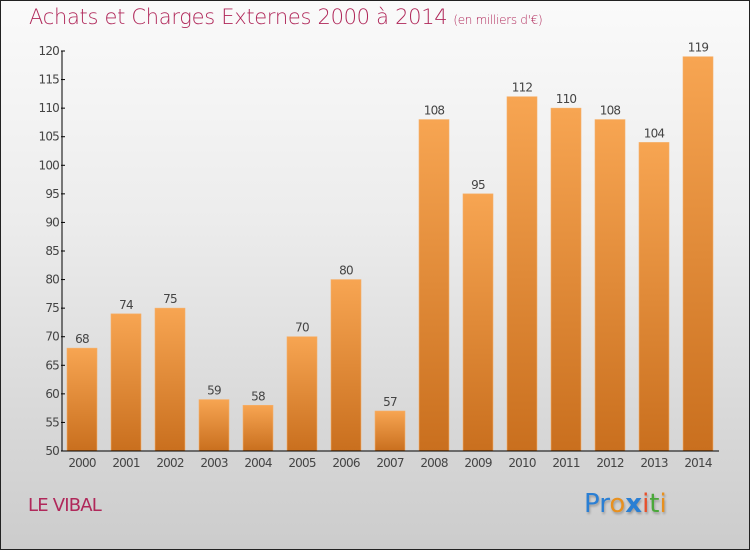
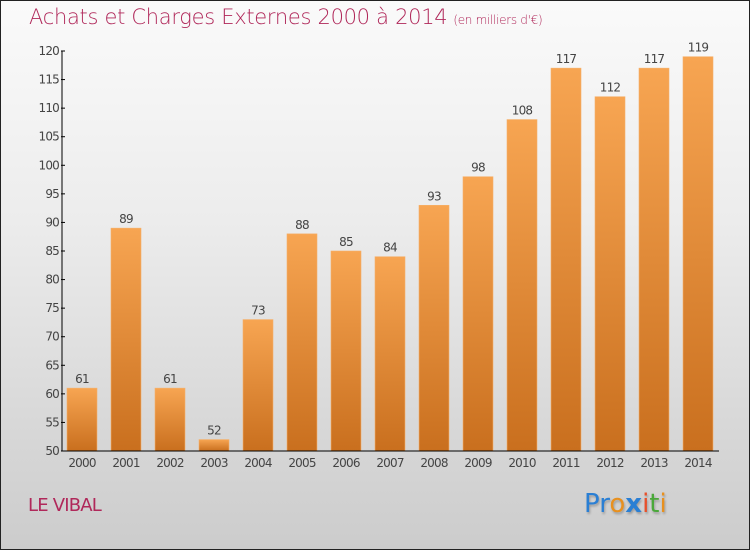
2000: 68 -> 61
2001: 74 -> 89
2002: 75 -> 61
2003: 59 -> 52
2004: 58 -> 73
2005: 70 -> 88
2006: 80 -> 85
2007: 57 -> 84
2008: 108 -> 93
2009: 95 -> 98
2010: 112 -> 108
2011: 110 -> 117
2012: 108 -> 112
2013: 104 -> 117
